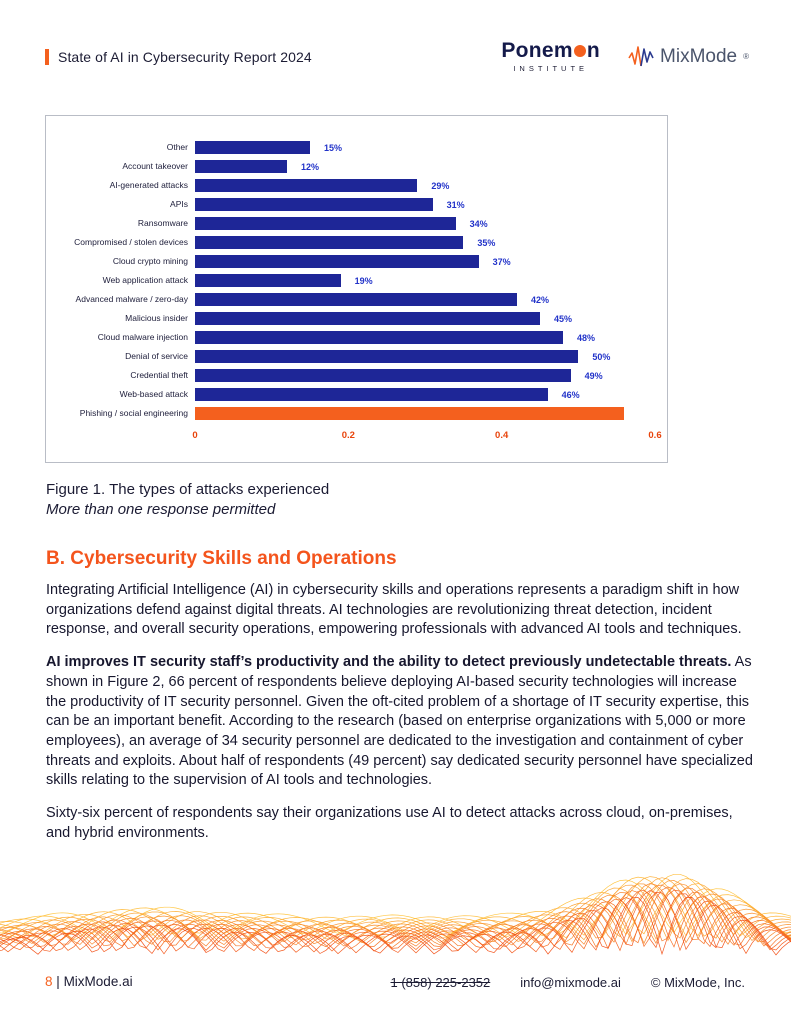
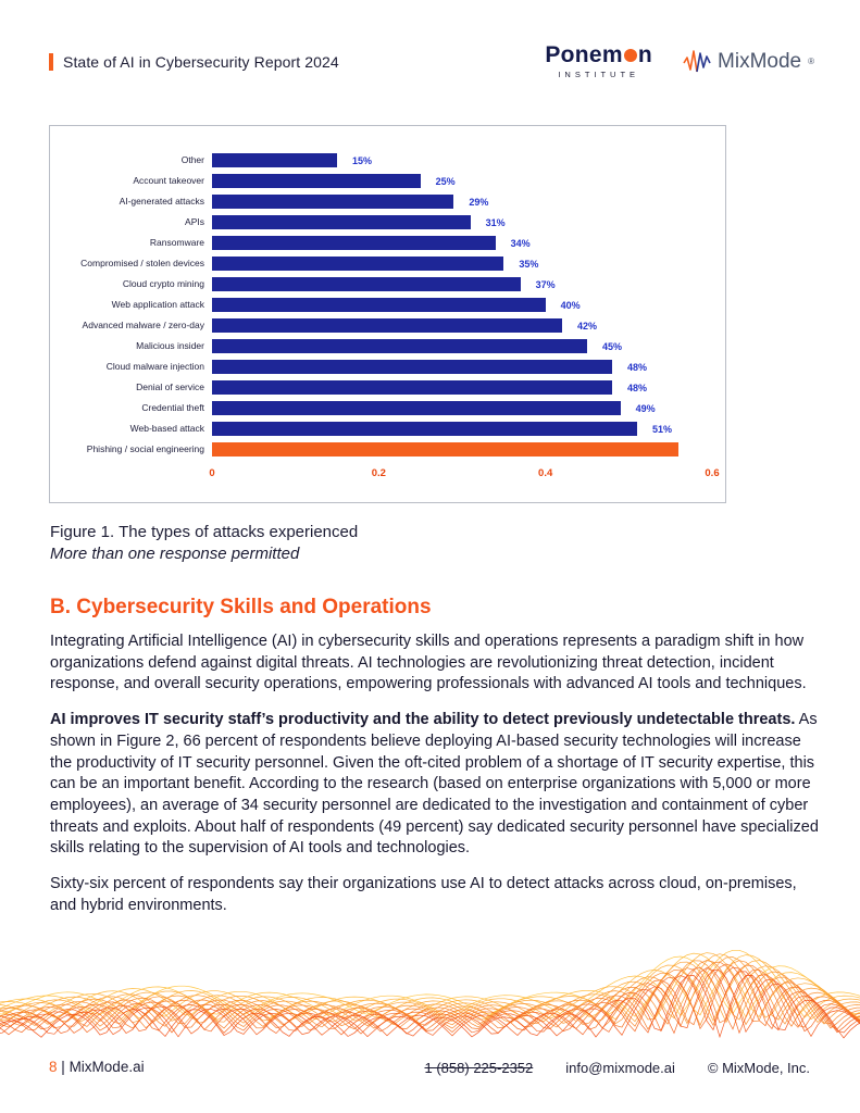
Account takeover: 12% -> 25%
Web application attack: 19% -> 40%
Denial of service: 50% -> 48%
Web-based attack: 46% -> 51%
